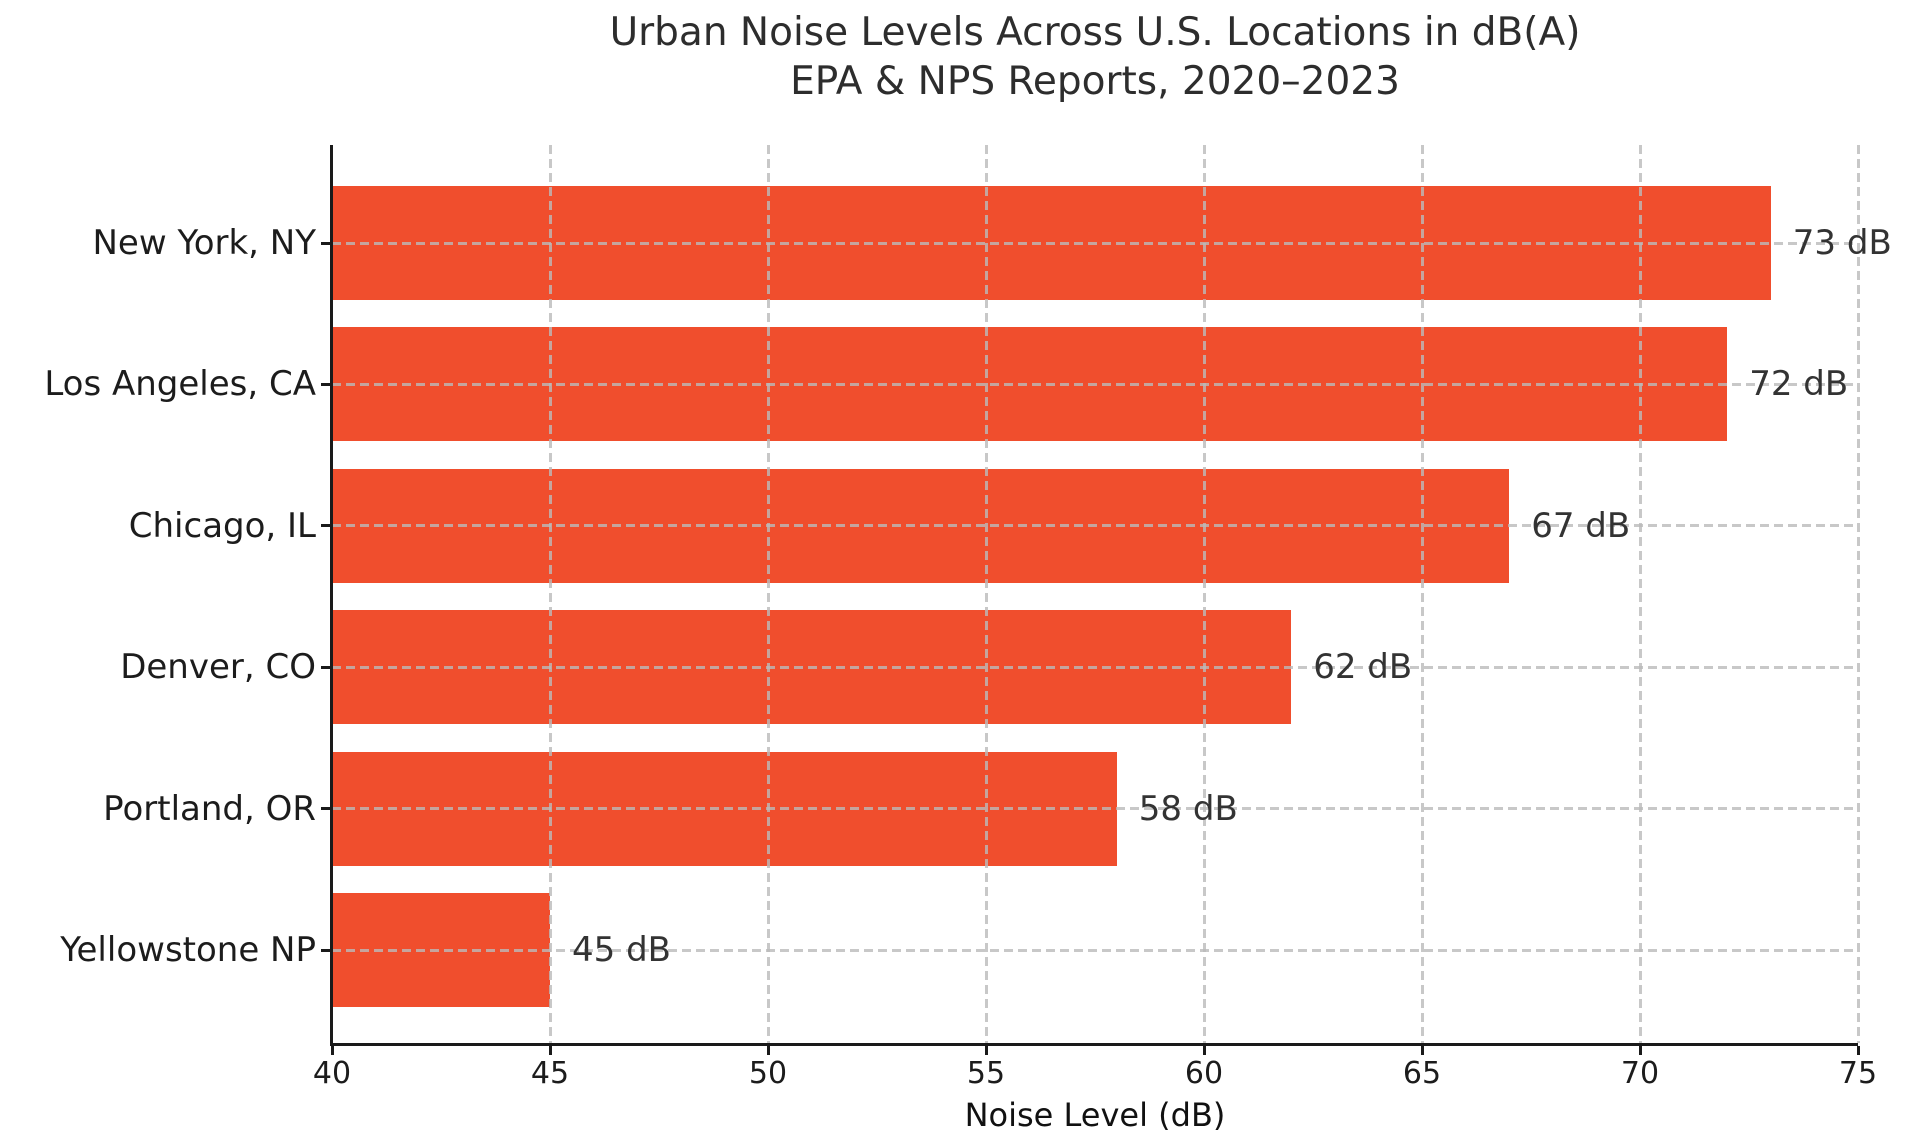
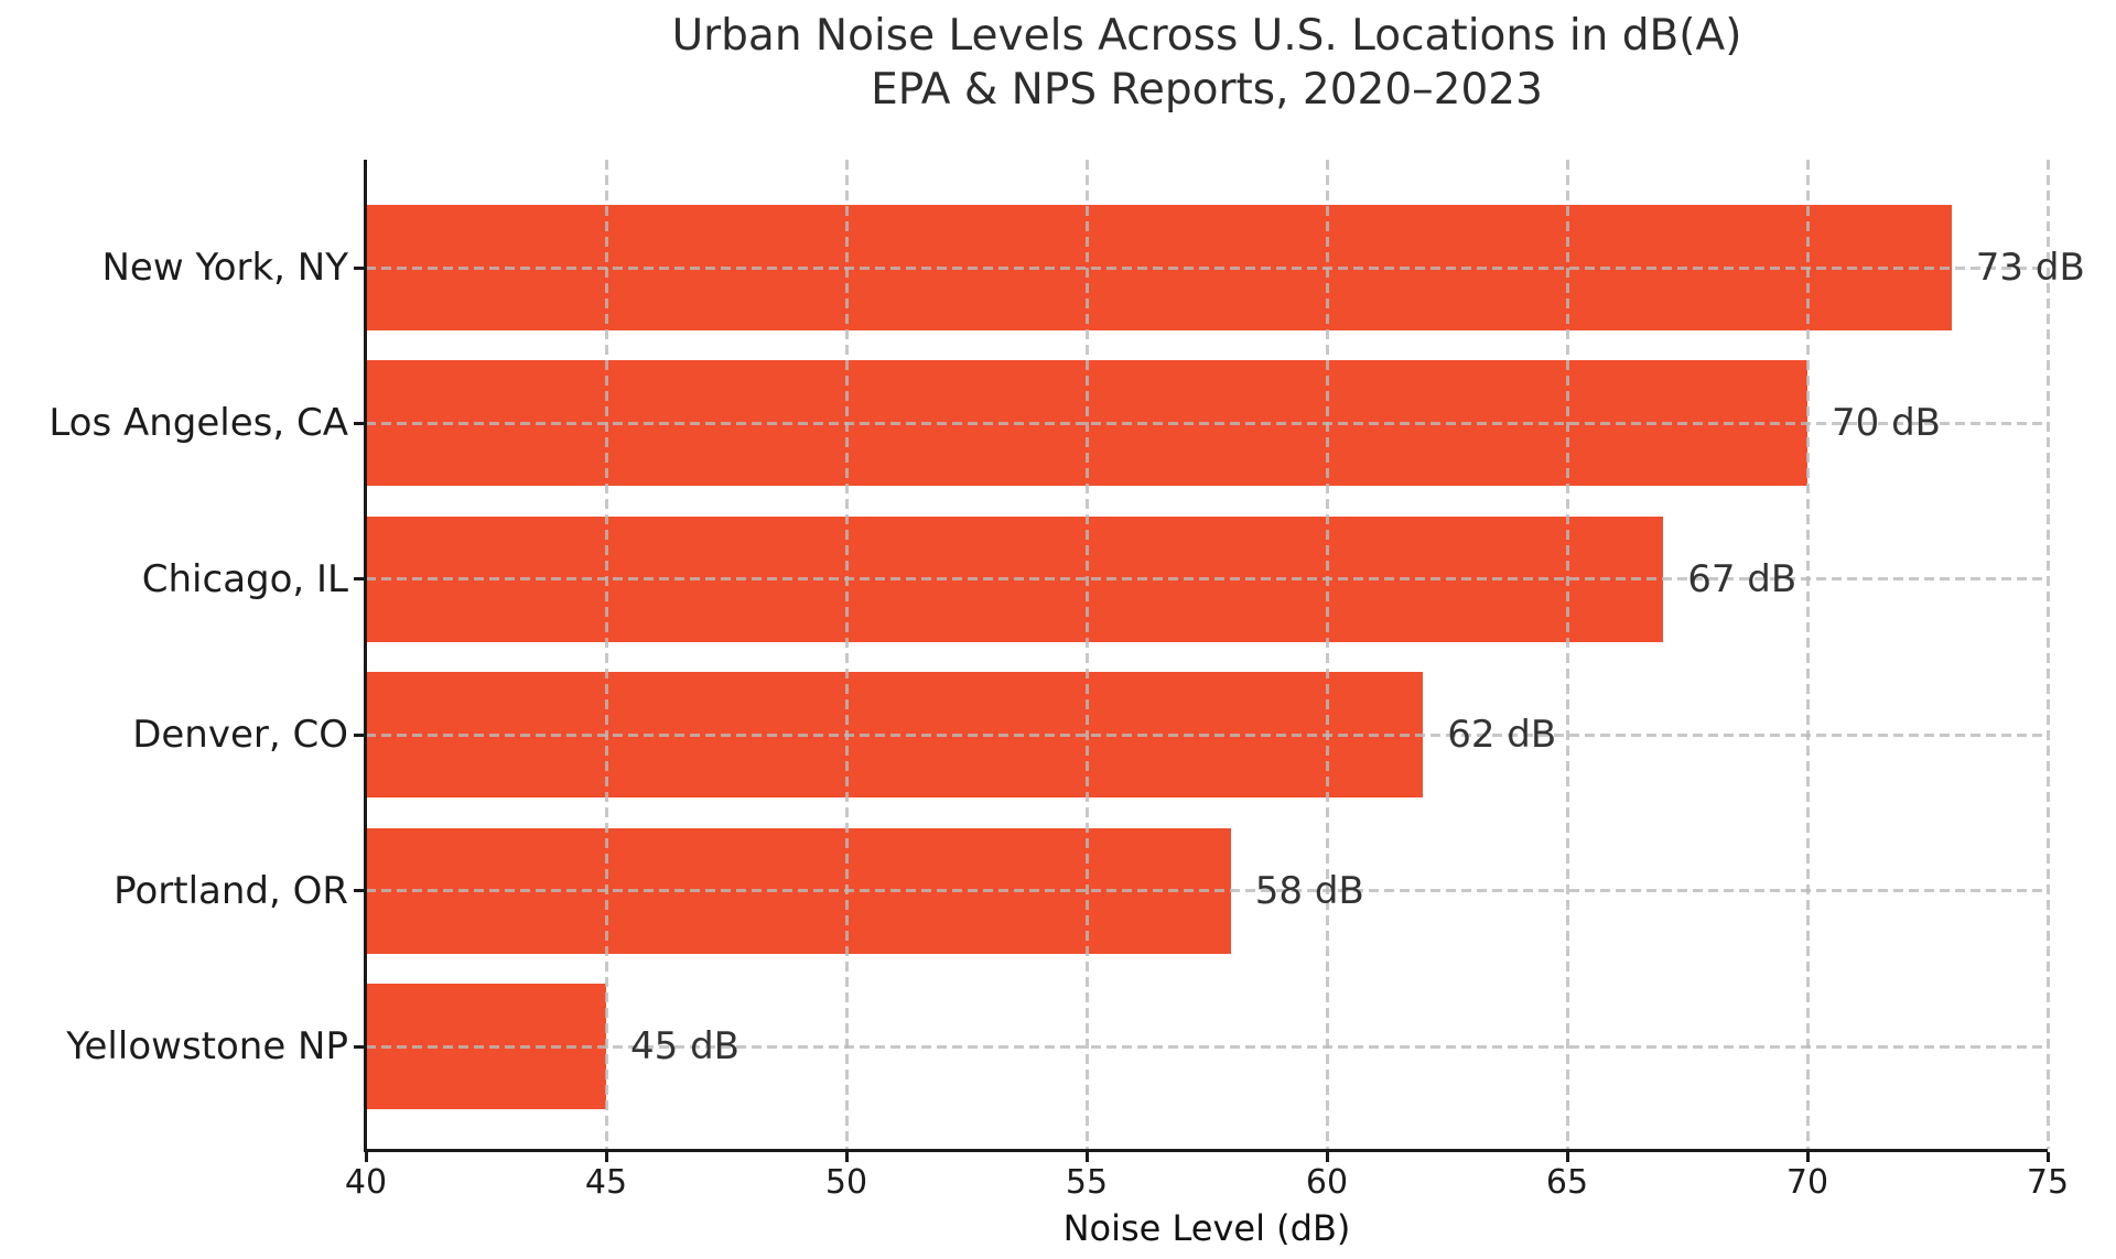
Los Angeles, CA: 72 -> 70
